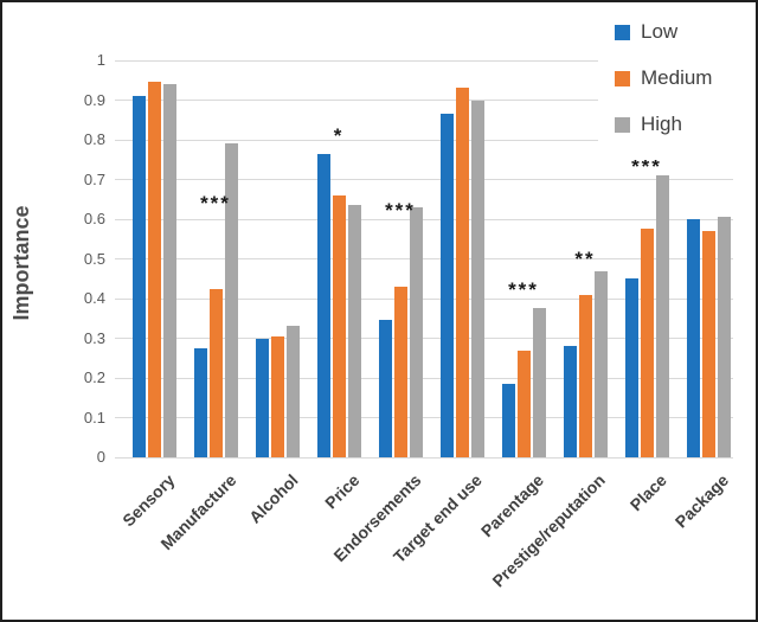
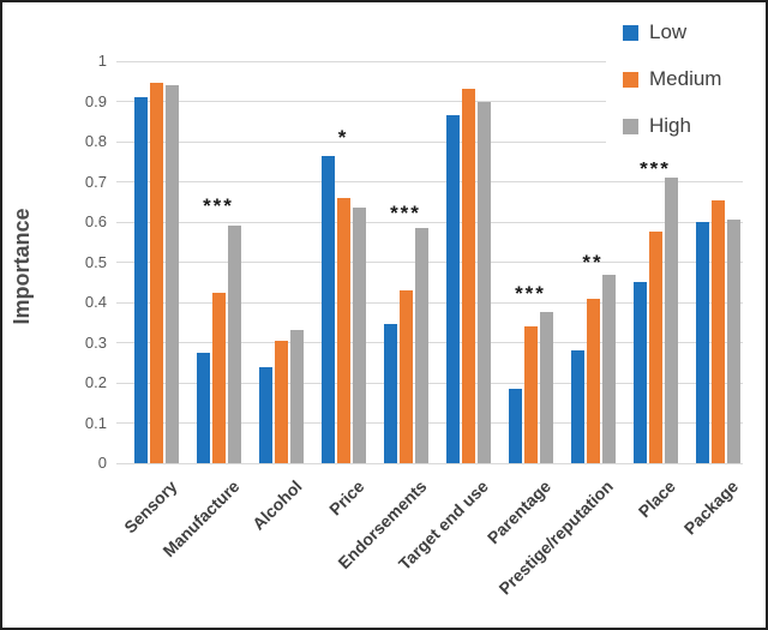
High/Manufacture: 0.79 -> 0.59
Low/Alcohol: 0.30 -> 0.24
High/Endorsements: 0.63 -> 0.58
Medium/Parentage: 0.27 -> 0.34
Medium/Package: 0.57 -> 0.66
